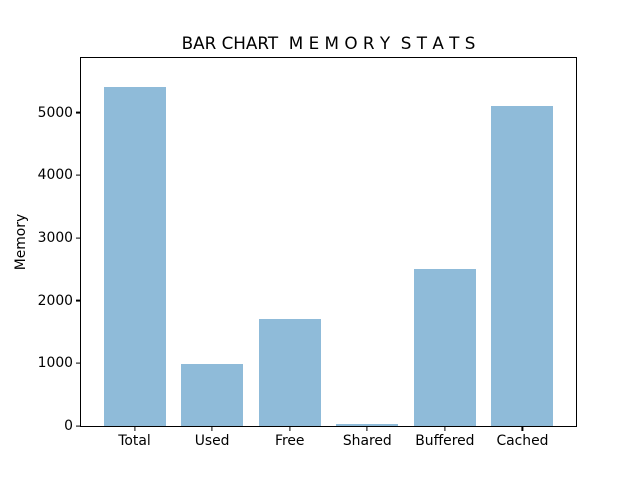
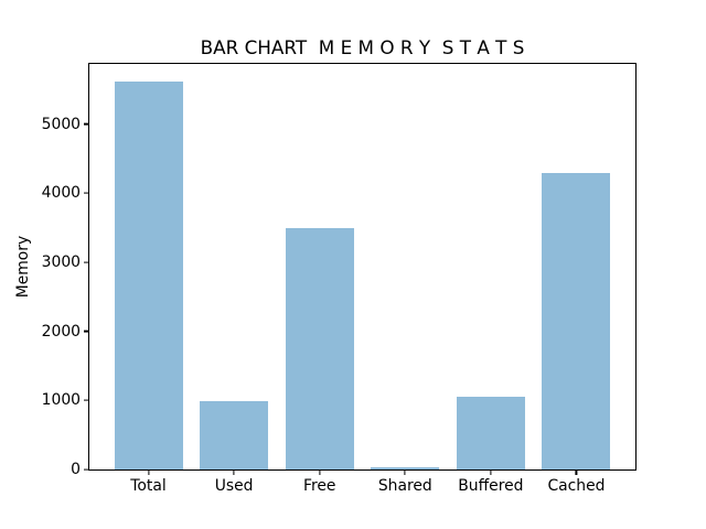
Total: 5400 -> 5600
Free: 1700 -> 3500
Buffered: 2500 -> 1000
Cached: 5100 -> 4300
